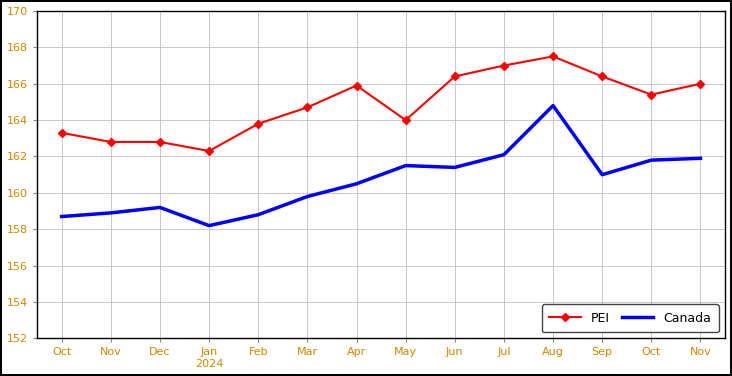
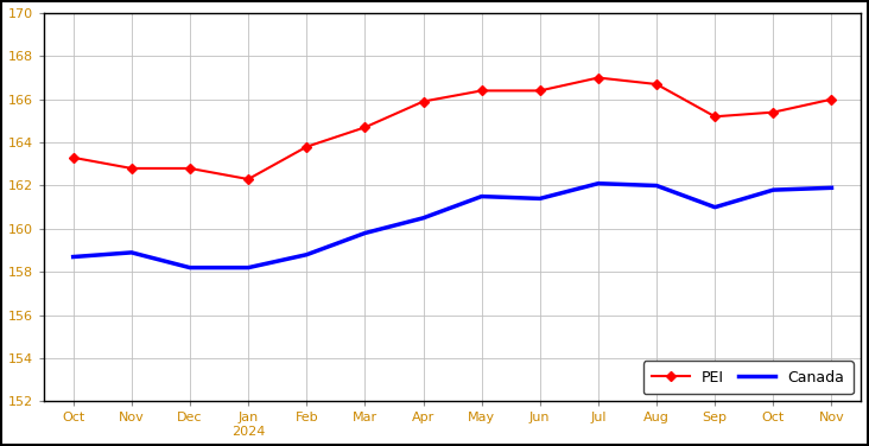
Canada/Dec: 159.2 -> 158.2
PEI/May: 164.0 -> 166.4
PEI/Aug: 167.5 -> 166.7
Canada/Aug: 164.8 -> 162.0
PEI/Sep: 166.4 -> 165.2
